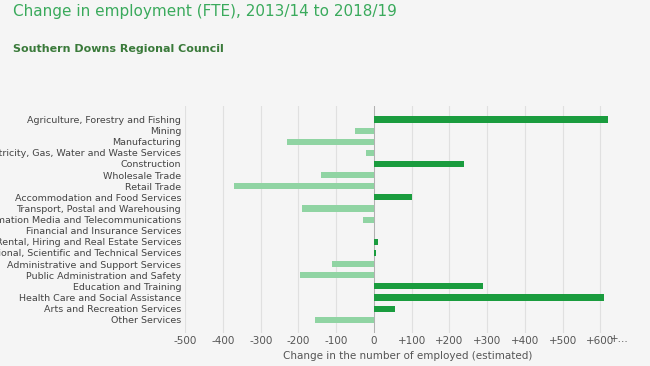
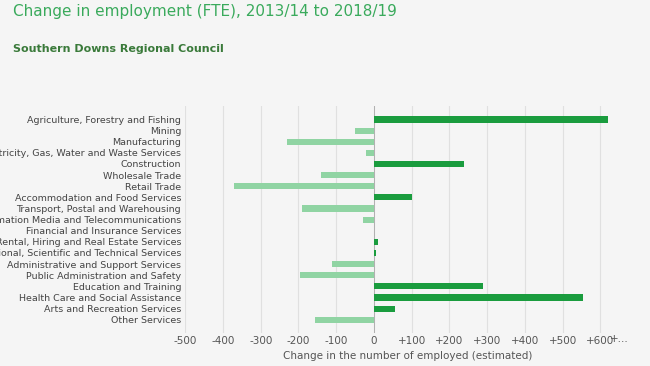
Health Care and Social Assistance: 610 -> 555
